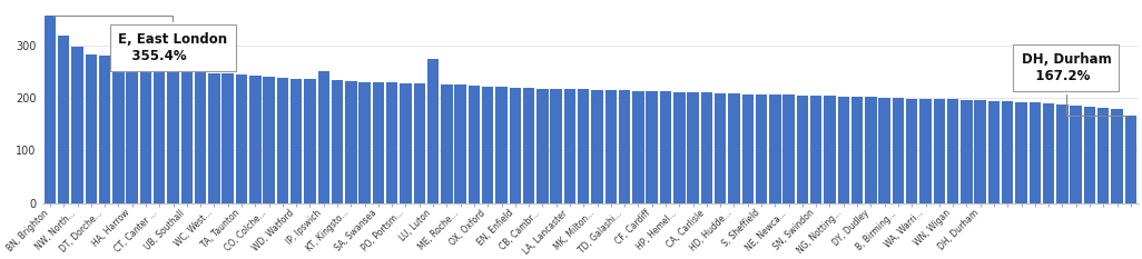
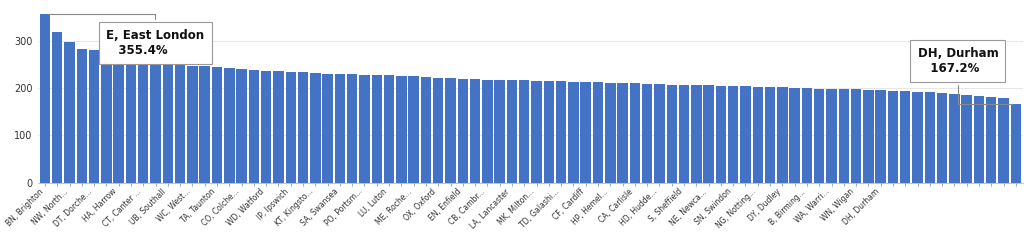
IP, Ipswich: 250 -> 234
LU, Luton: 275 -> 227
